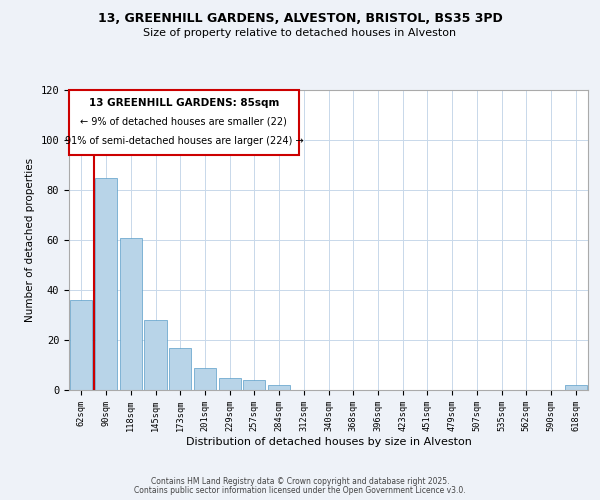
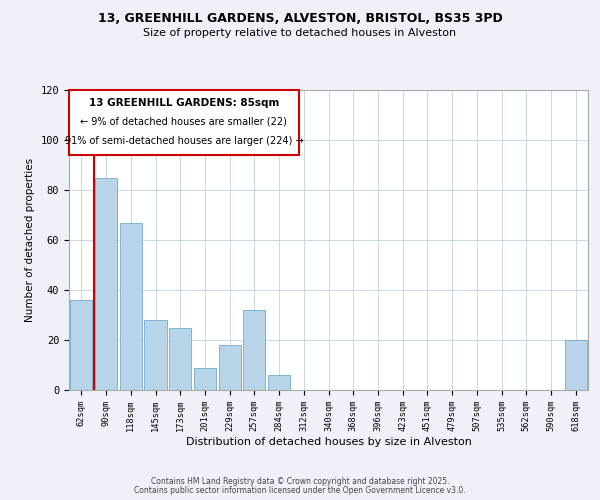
118sqm: 61 -> 67
173sqm: 17 -> 25
229sqm: 5 -> 18
257sqm: 4 -> 32
284sqm: 2 -> 6
618sqm: 2 -> 20
